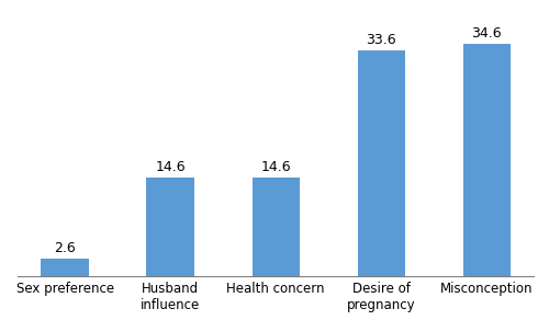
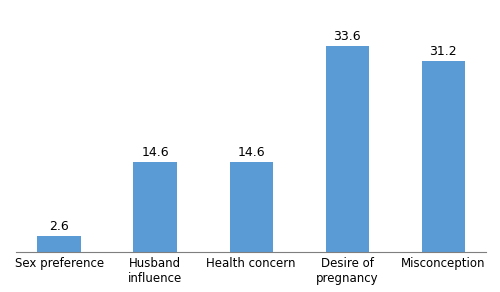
Misconception: 34.6 -> 31.2
